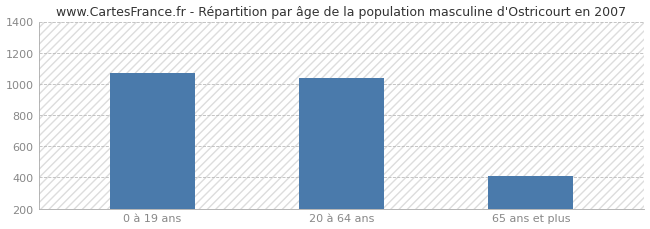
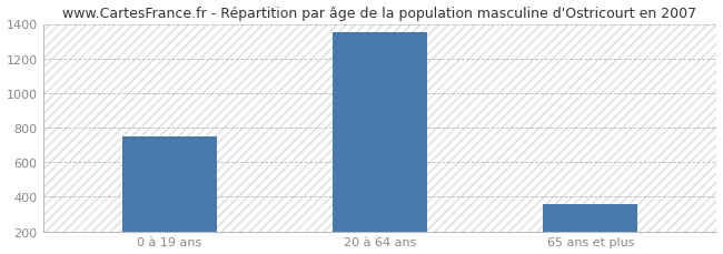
0 à 19 ans: 1070 -> 750
20 à 64 ans: 1040 -> 1360
65 ans et plus: 410 -> 360
